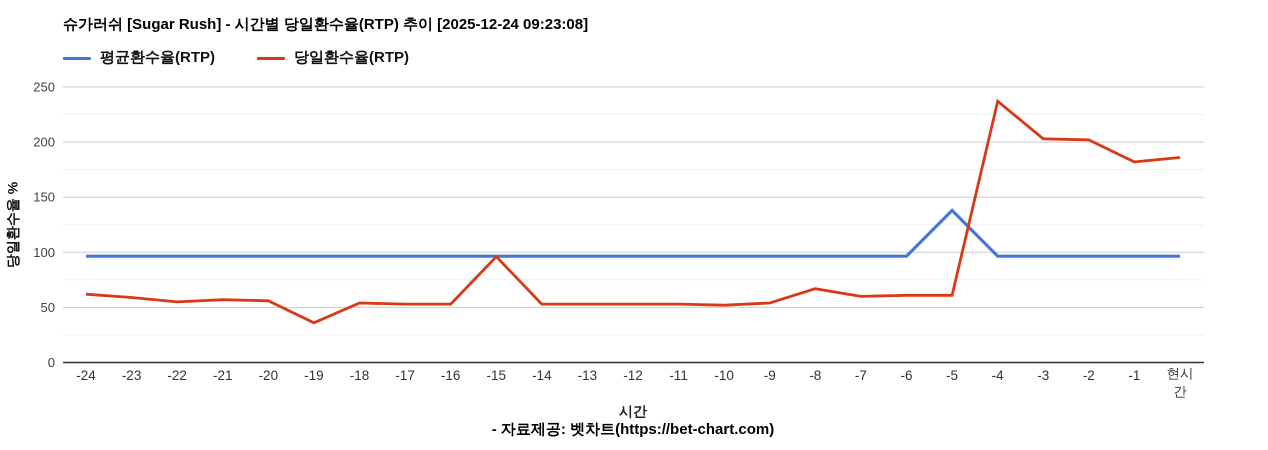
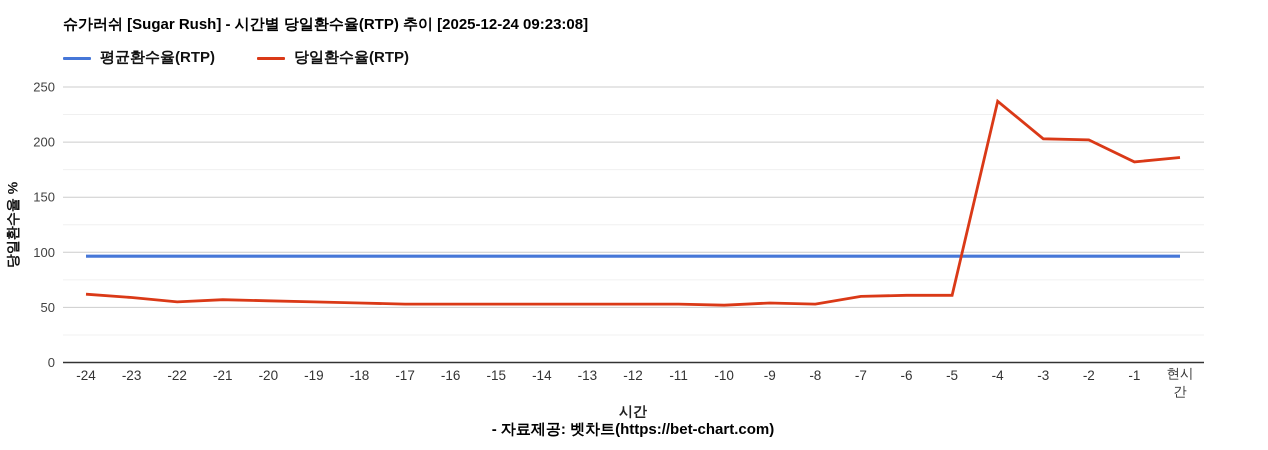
당일환수율(RTP)/-19: 36 -> 55
당일환수율(RTP)/-15: 96 -> 53
당일환수율(RTP)/-8: 67 -> 53
평균환수율(RTP)/-5: 138 -> 96
